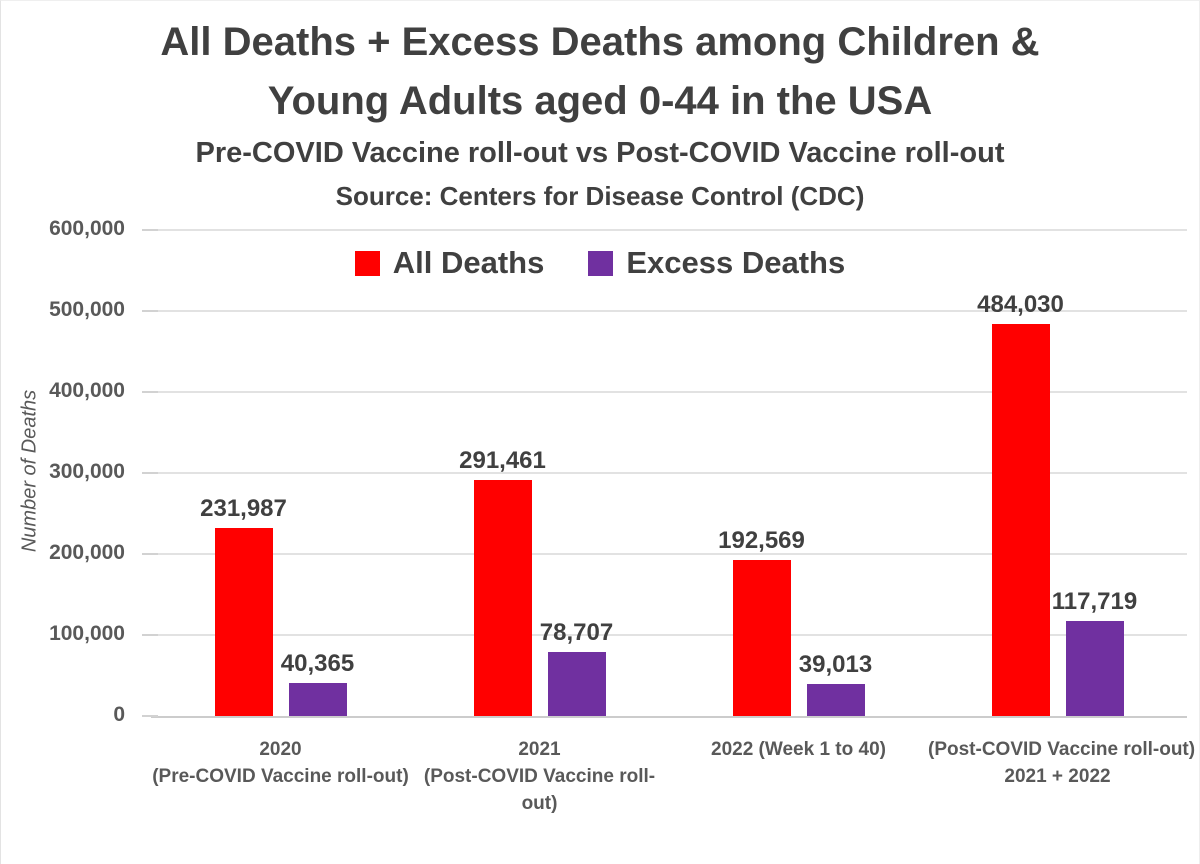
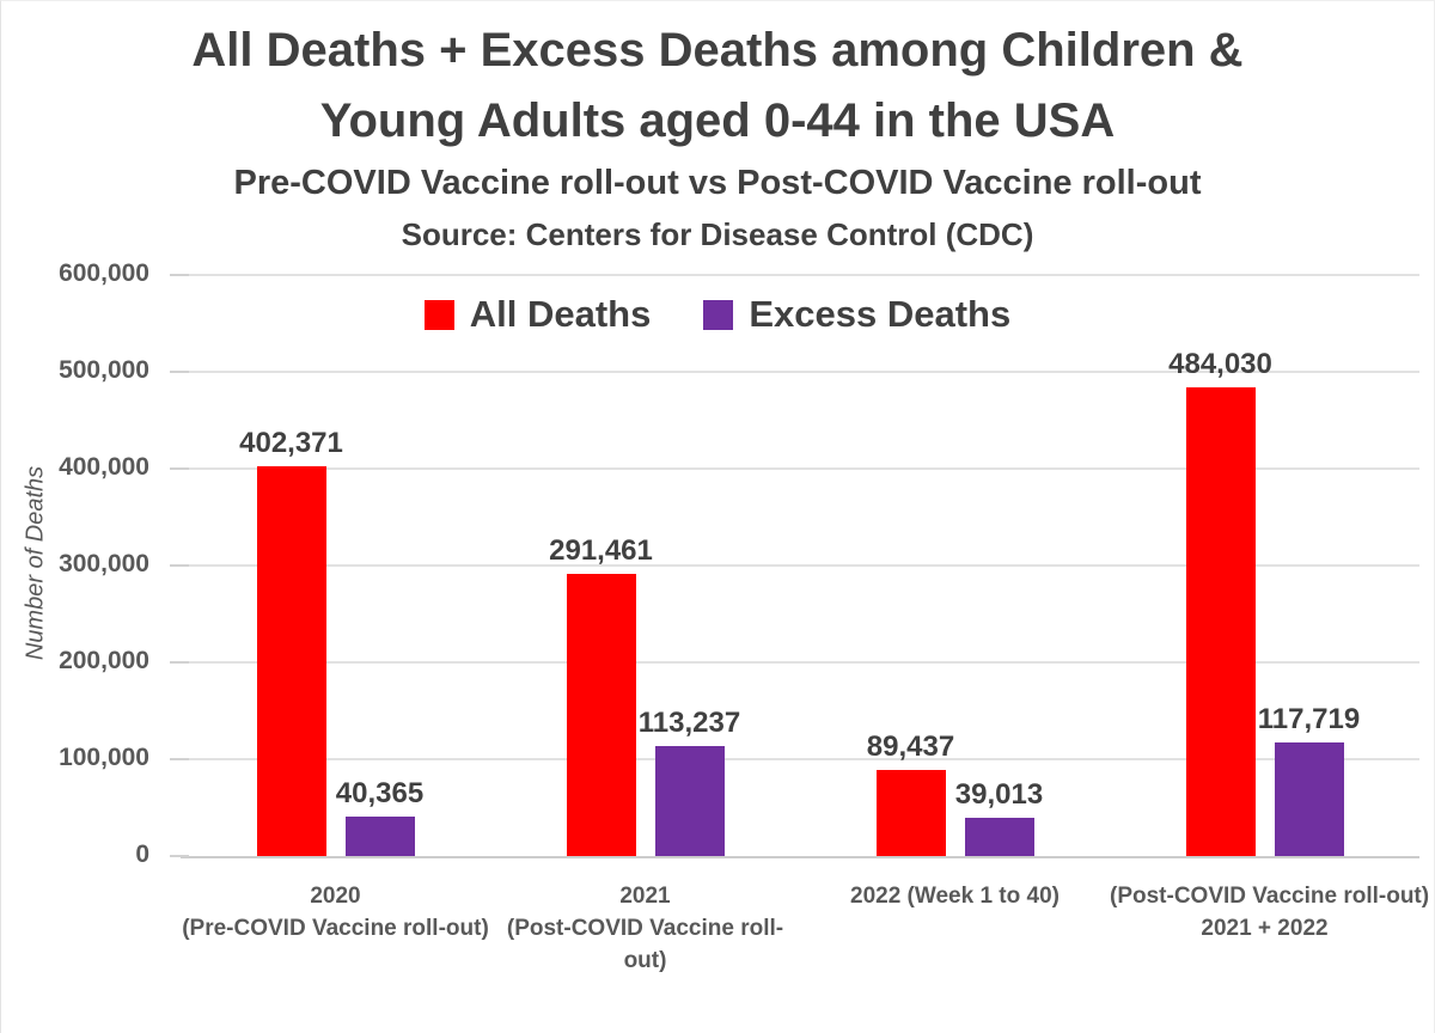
All Deaths/2020 (Pre-COVID Vaccine roll-out): 231,987 -> 402,371
Excess Deaths/2021 (Post-COVID Vaccine roll-out): 78,707 -> 113,237
All Deaths/2022 (Week 1 to 40): 192,569 -> 89,437
